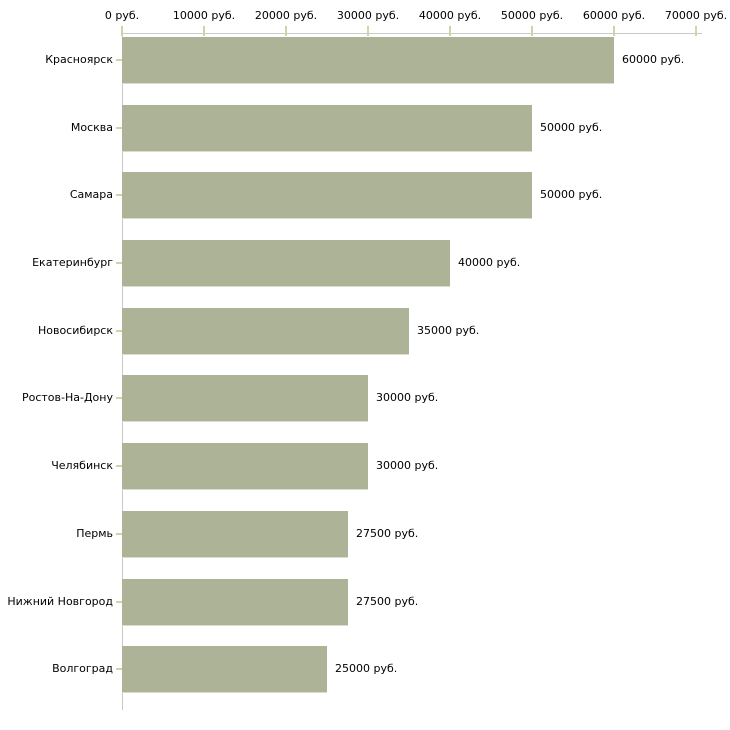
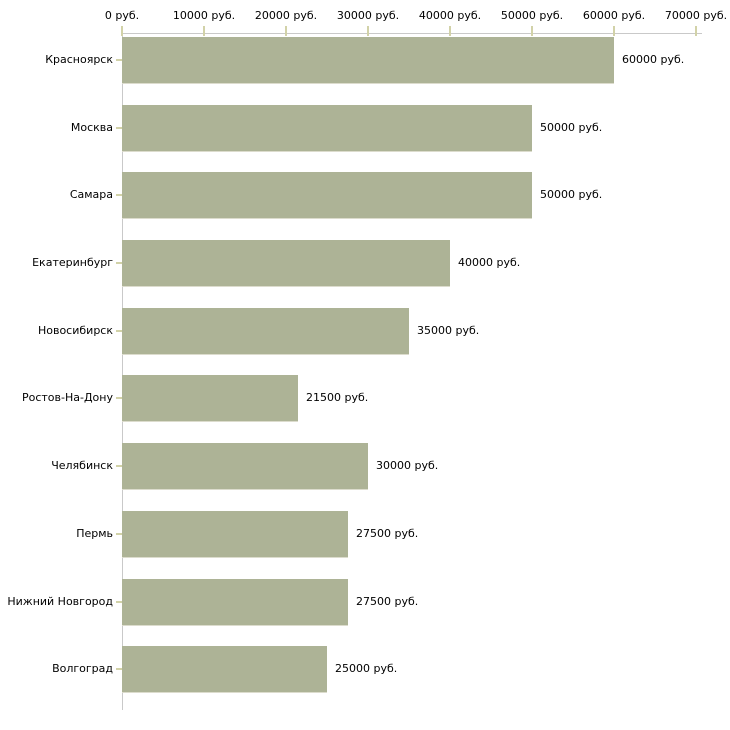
Ростов-На-Дону: 30000 -> 21500
